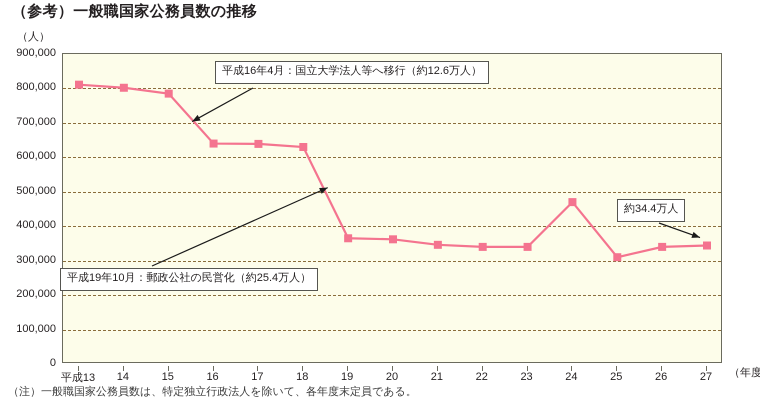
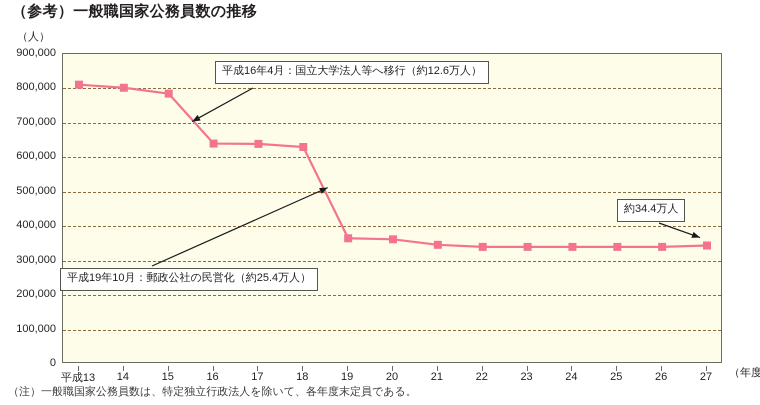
24: 470000 -> 340000
25: 310000 -> 340000
